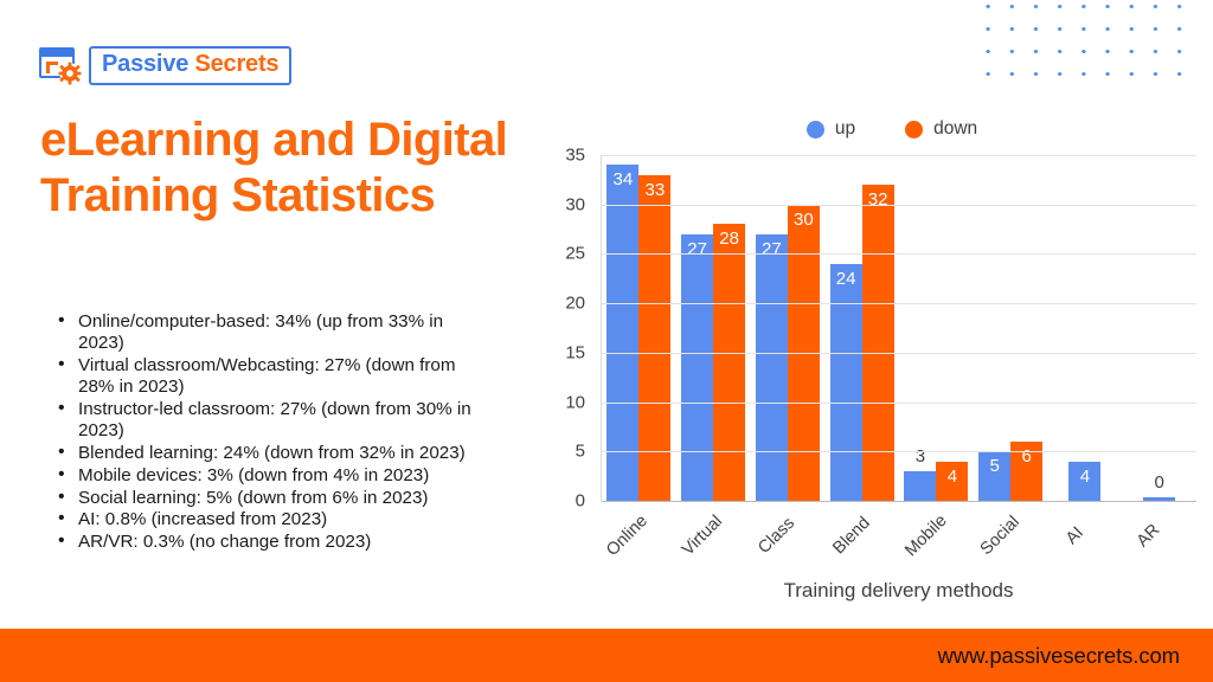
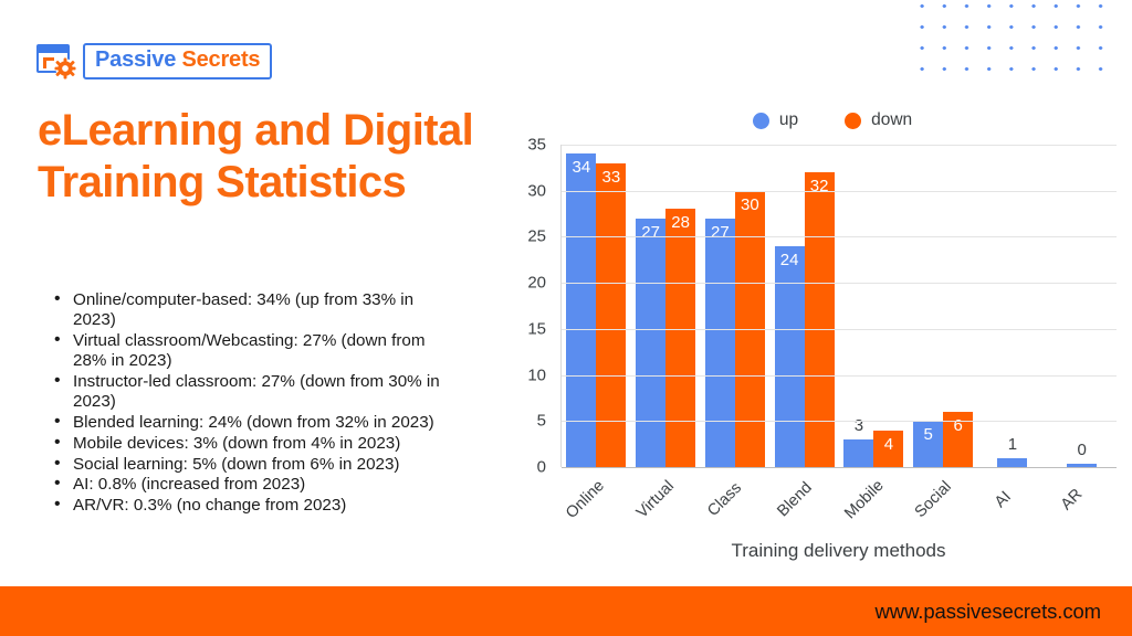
up/AI: 4 -> 1
